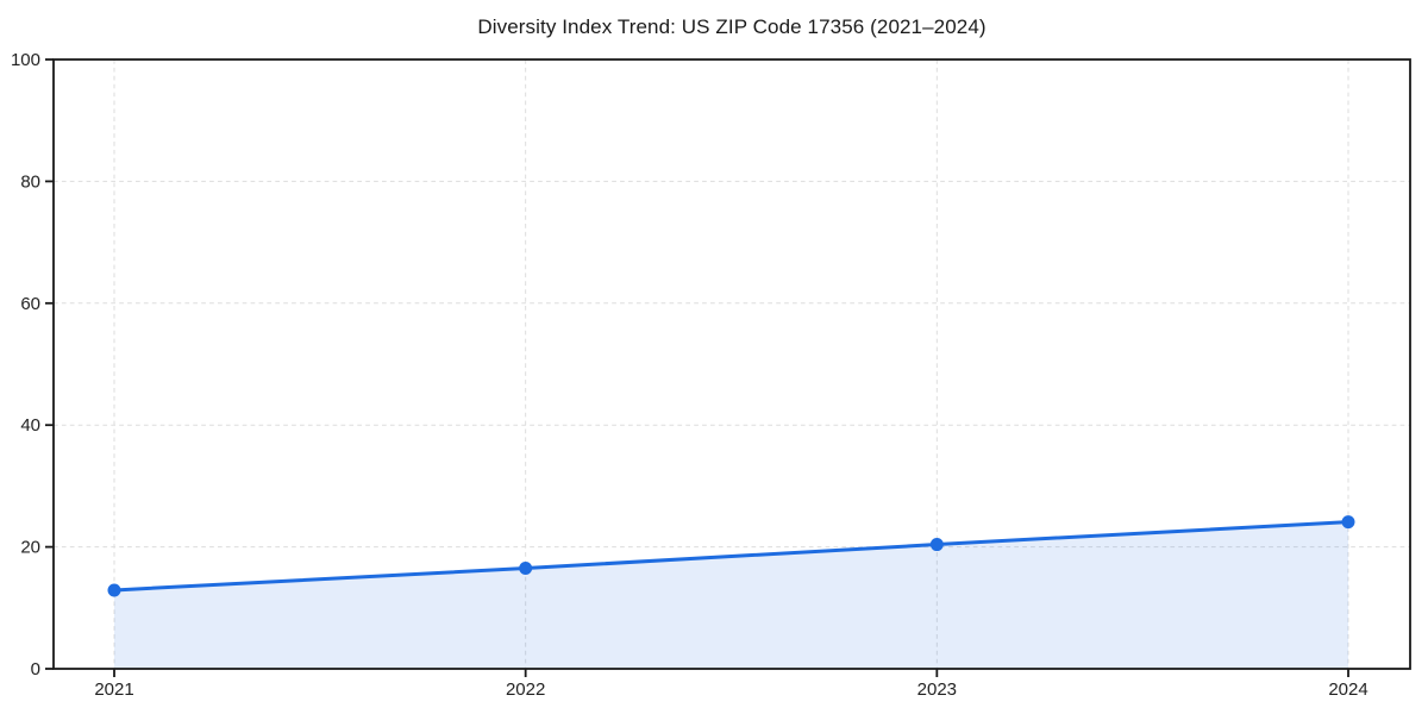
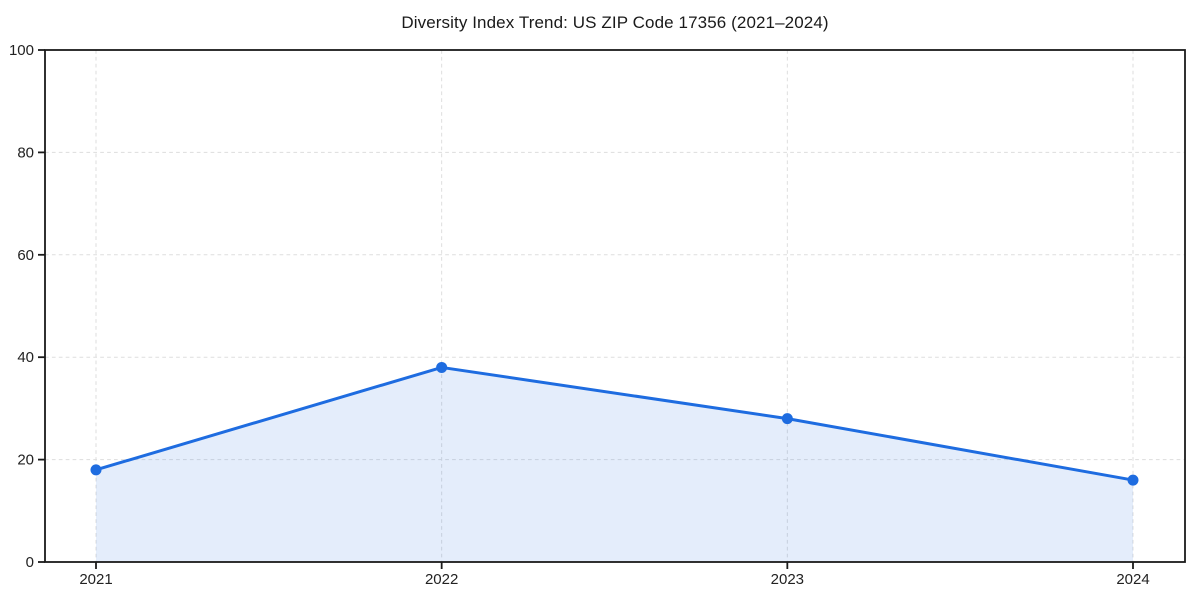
2021: 13 -> 18
2022: 16 -> 38
2023: 20 -> 28
2024: 24 -> 16
